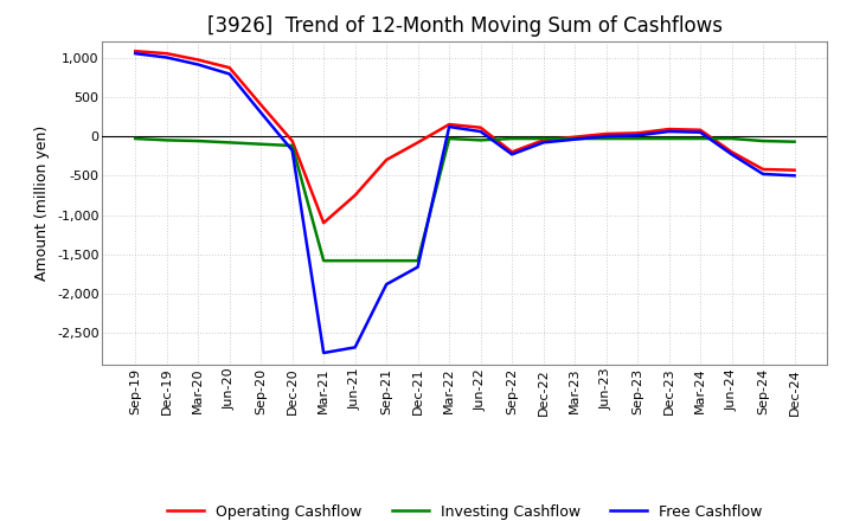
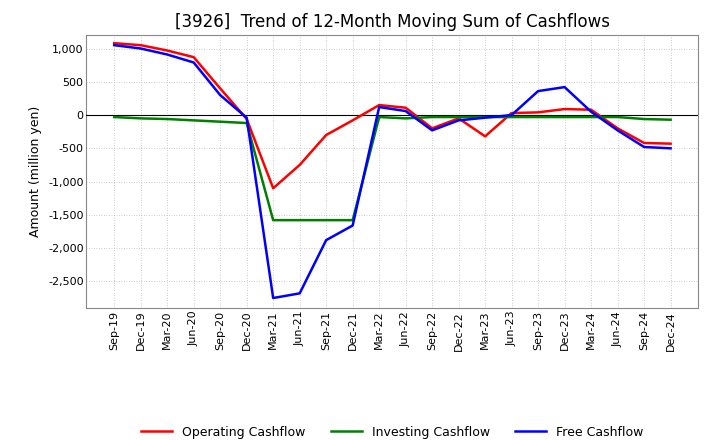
Free Cashflow/Dec-20: -180 -> -40
Operating Cashflow/Mar-23: -10 -> -320
Free Cashflow/Sep-23: 10 -> 360
Free Cashflow/Dec-23: 60 -> 420
